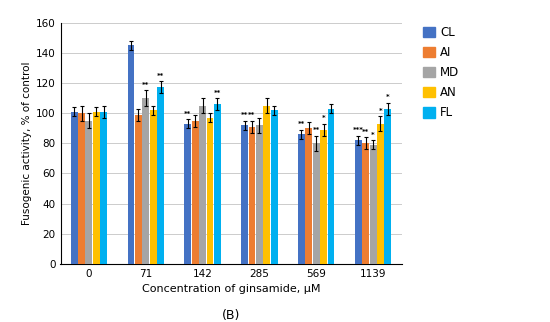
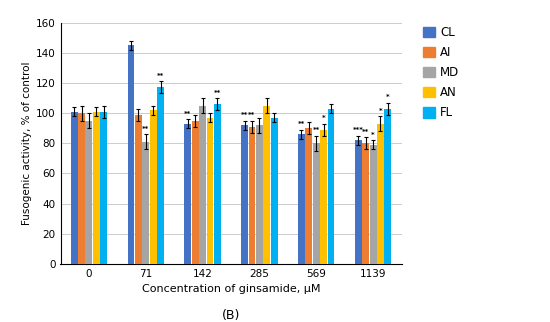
MD/71: 110 -> 81
FL/285: 102 -> 97
